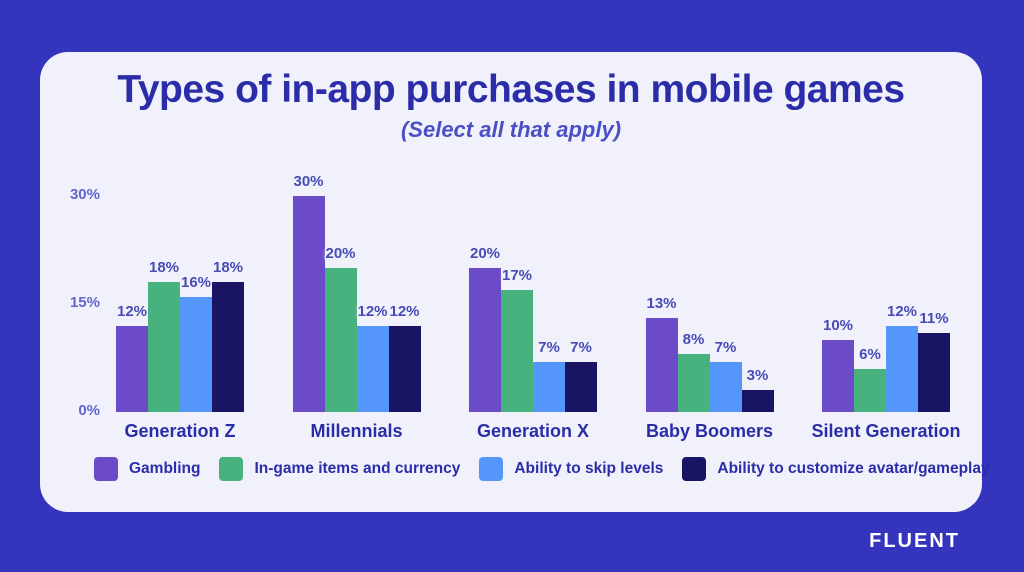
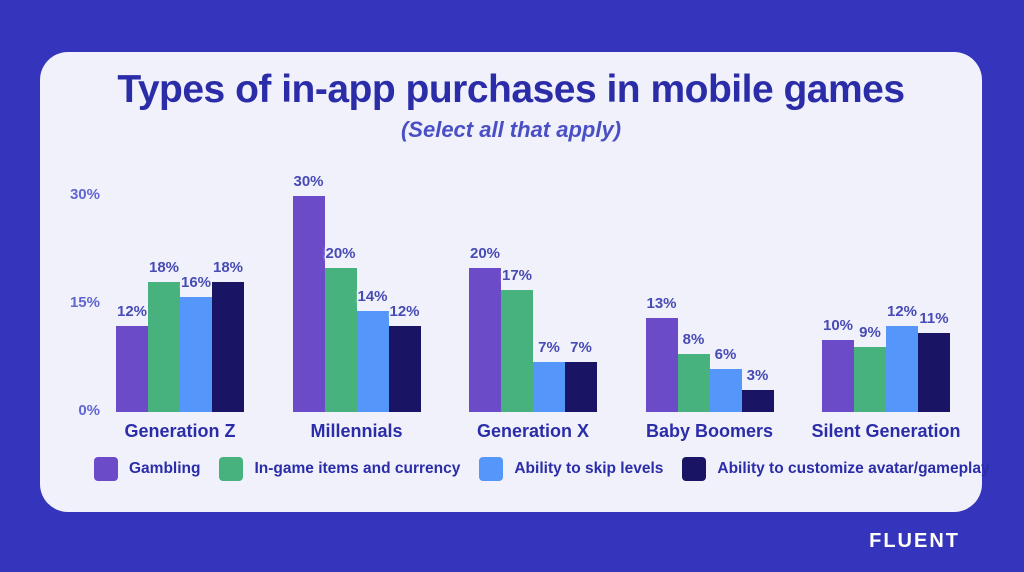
Ability to skip levels/Millennials: 12% -> 14%
Ability to skip levels/Baby Boomers: 7% -> 6%
In-game items and currency/Silent Generation: 6% -> 9%
